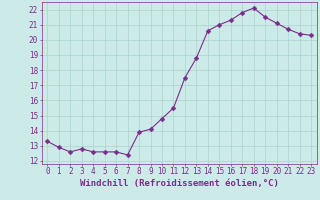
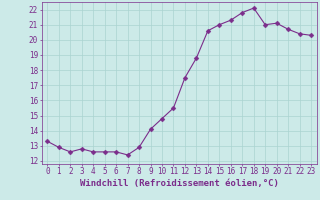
8: 13.9 -> 12.9
19: 21.5 -> 21.0
